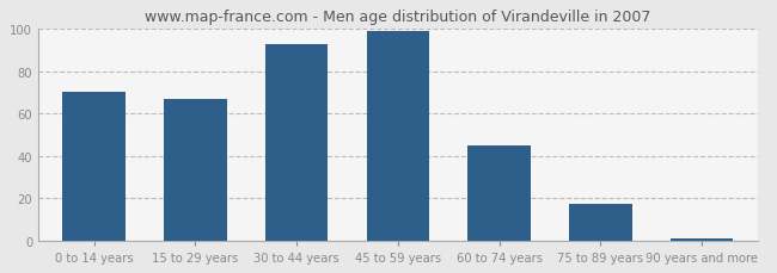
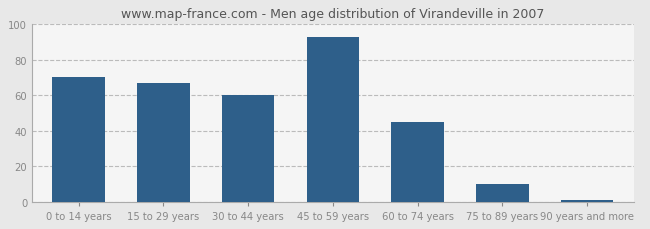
30 to 44 years: 93 -> 60
45 to 59 years: 99 -> 93
75 to 89 years: 17 -> 10
